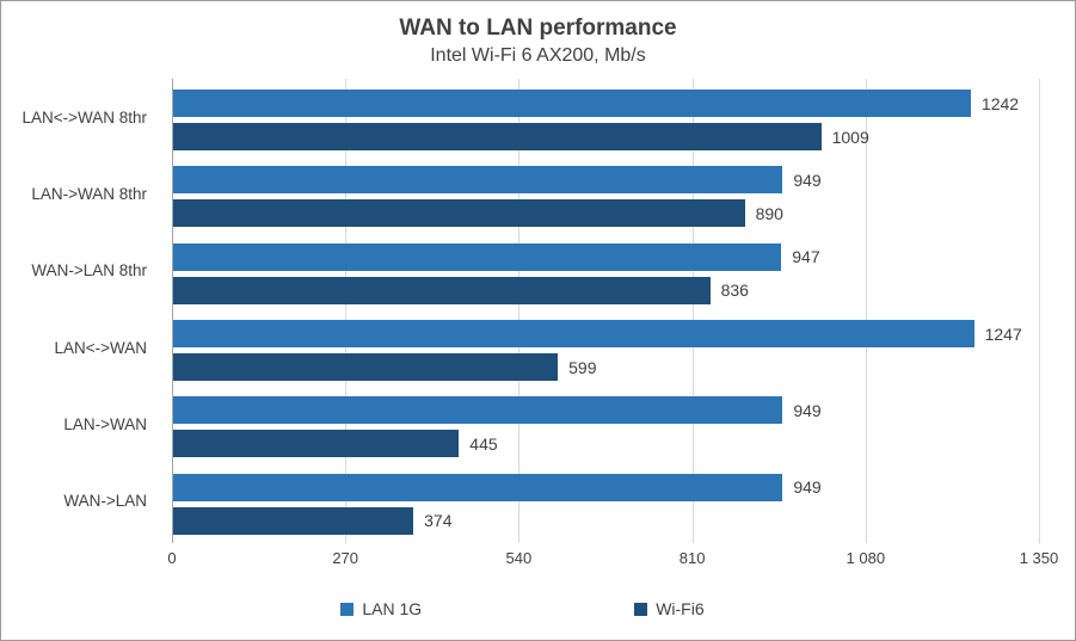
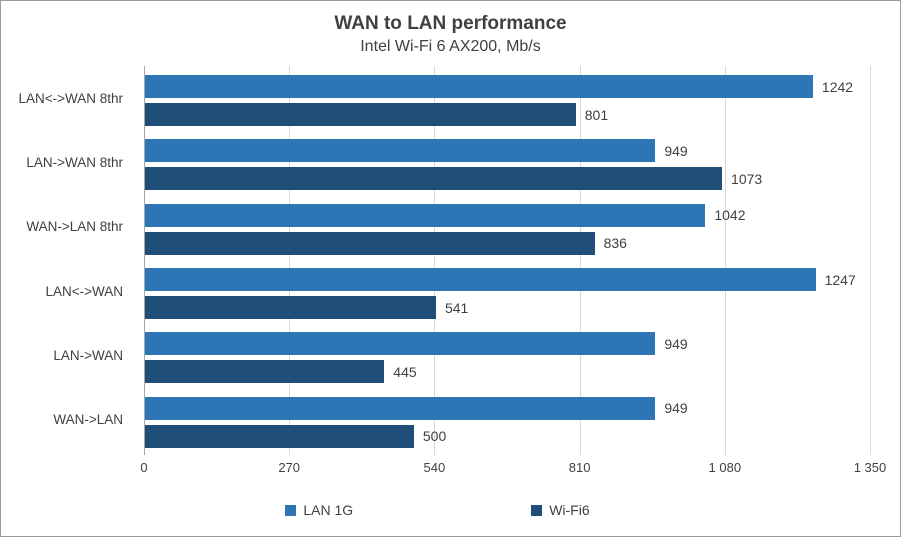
Wi-Fi6/LAN<->WAN 8thr: 1009 -> 801
Wi-Fi6/LAN->WAN 8thr: 890 -> 1073
LAN 1G/WAN->LAN 8thr: 947 -> 1042
Wi-Fi6/LAN<->WAN: 599 -> 541
Wi-Fi6/WAN->LAN: 374 -> 500
